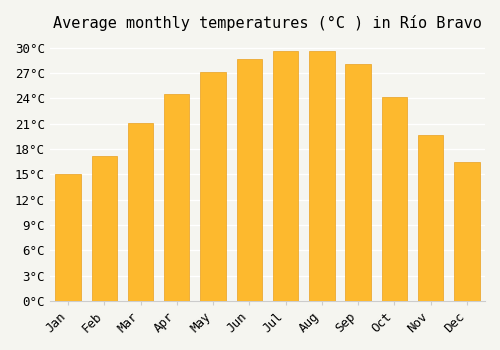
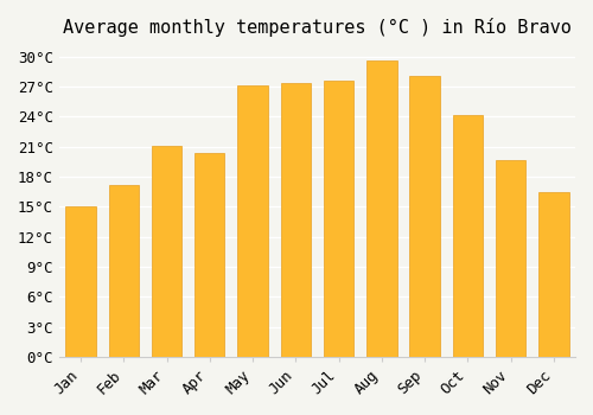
Apr: 24.5°C -> 20.4°C
Jun: 28.6°C -> 27.4°C
Jul: 29.6°C -> 27.6°C
